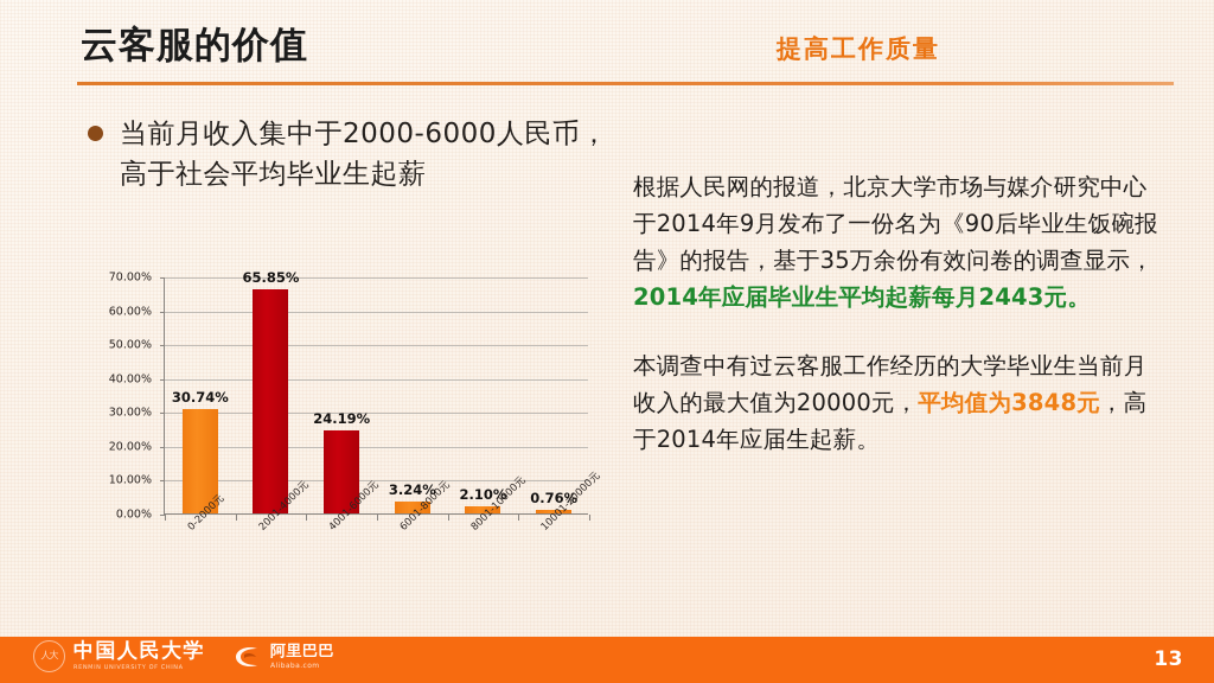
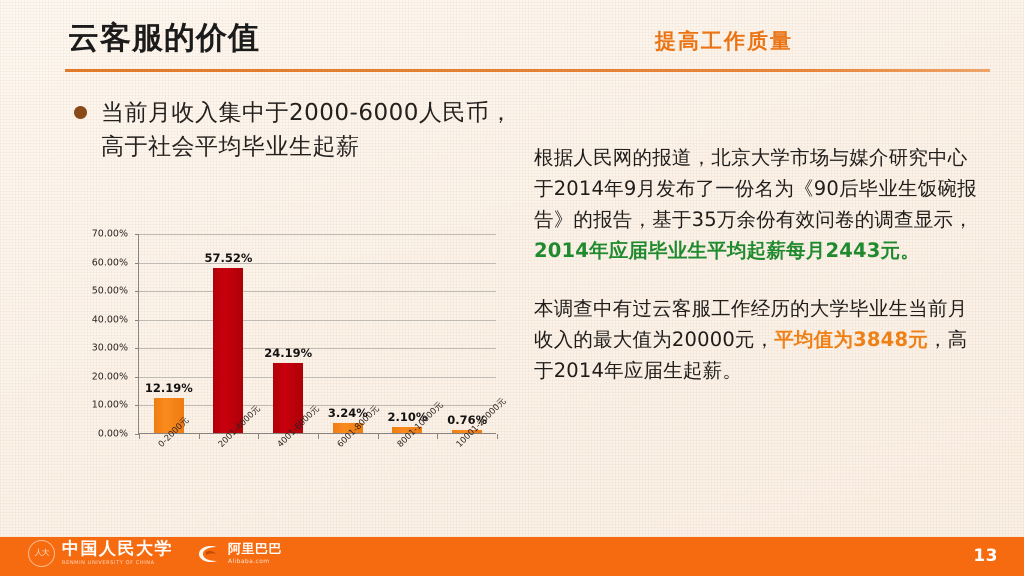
0-2000元: 30.74% -> 12.19%
2001-4000元: 65.85% -> 57.52%
